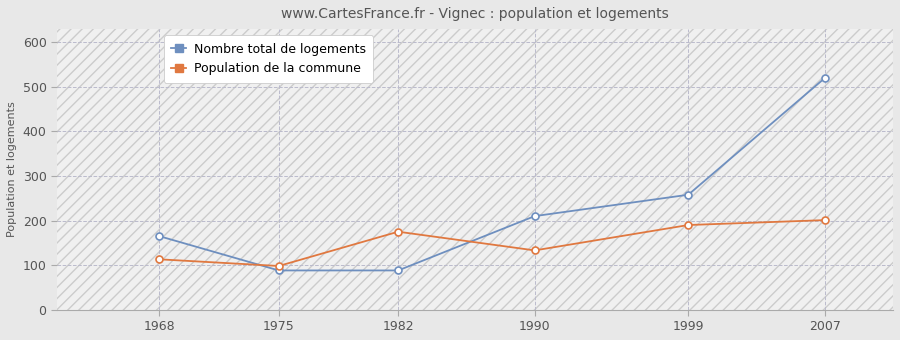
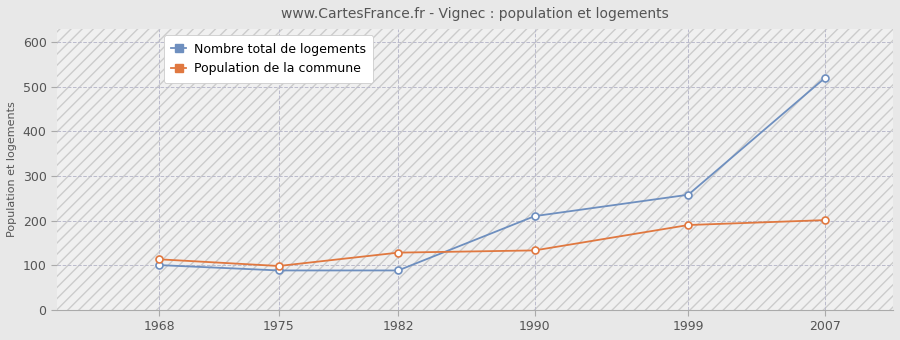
Nombre total de logements/1968: 165 -> 100
Population de la commune/1982: 175 -> 128
